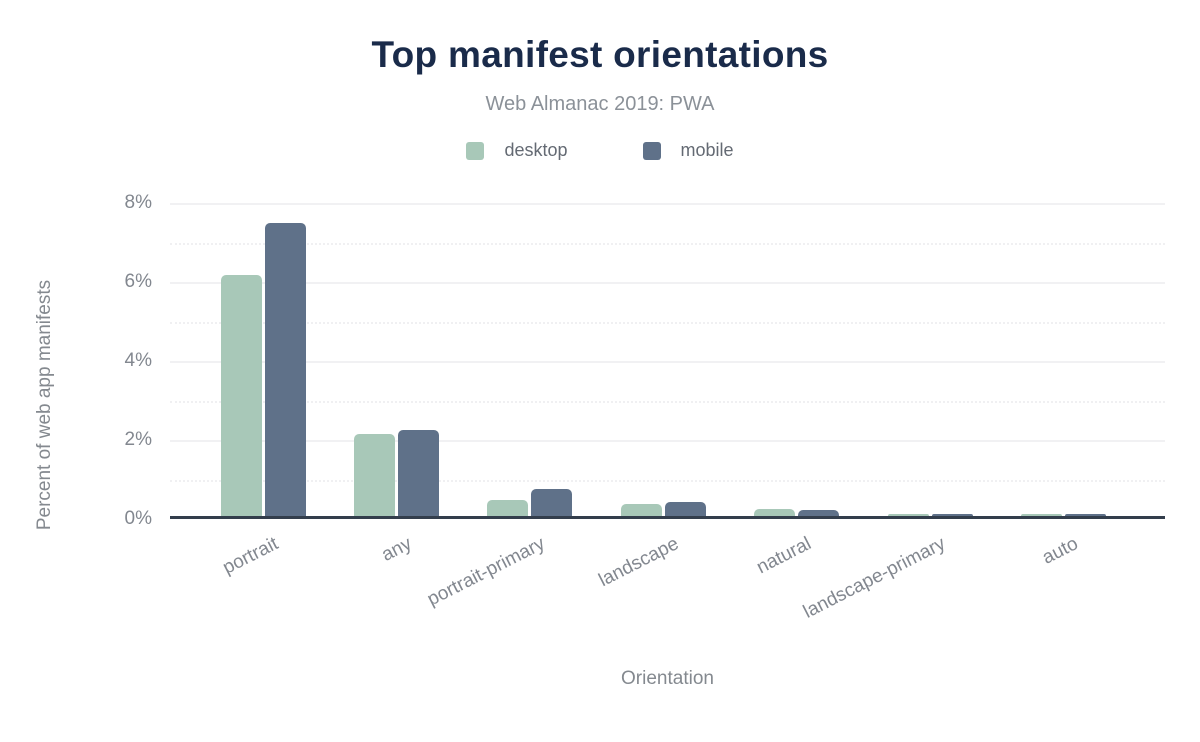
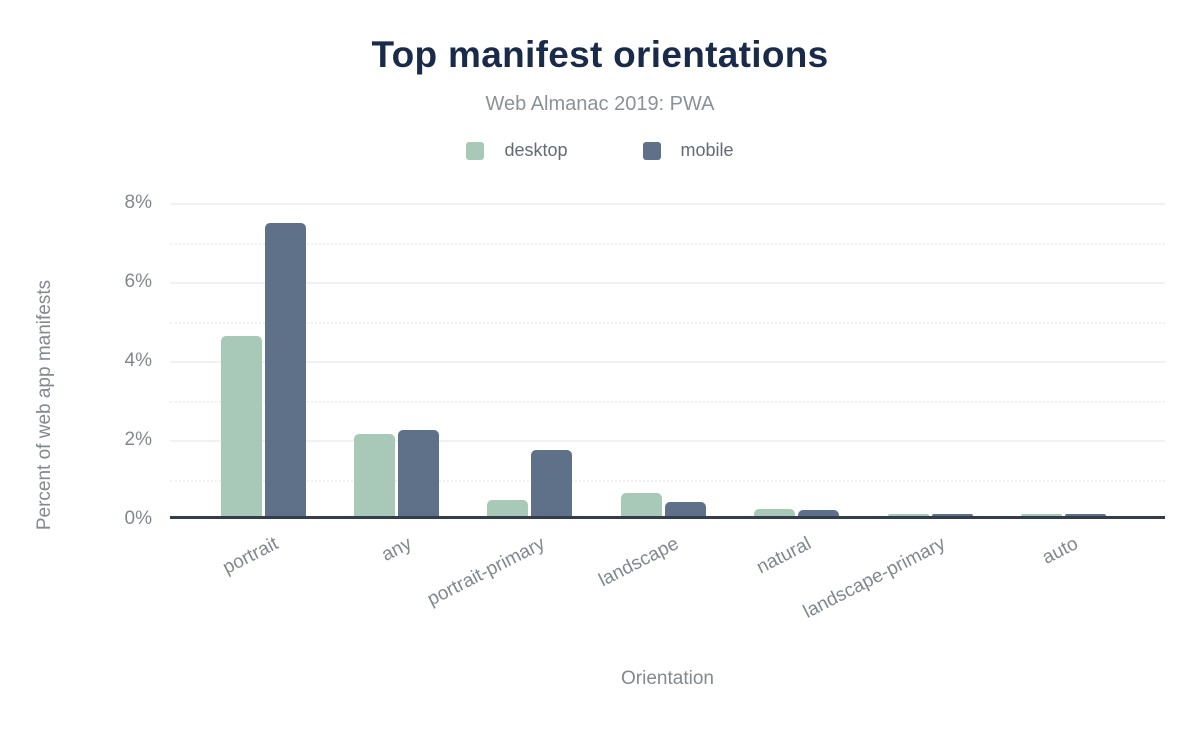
desktop/portrait: 6.2% -> 4.6%
mobile/portrait-primary: 0.7% -> 1.7%
desktop/landscape: 0.3% -> 0.6%
